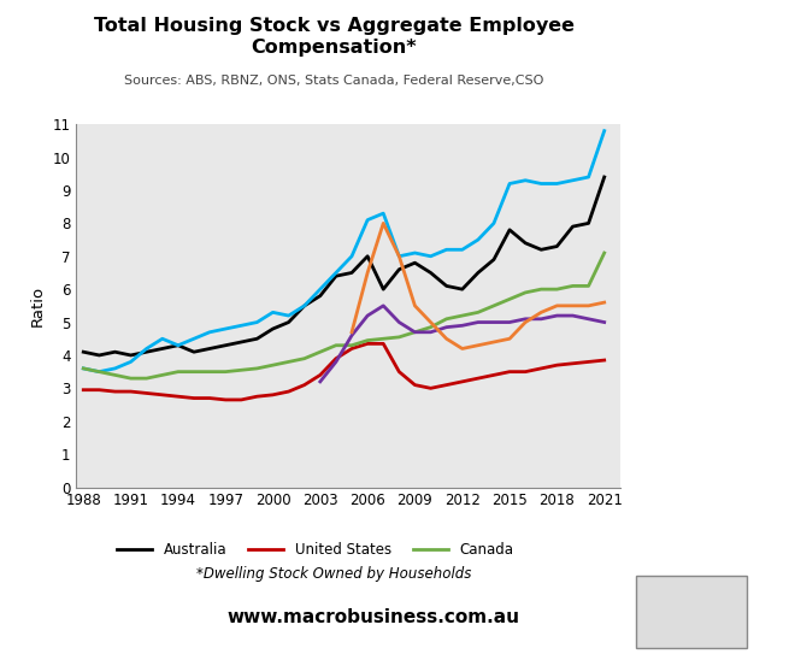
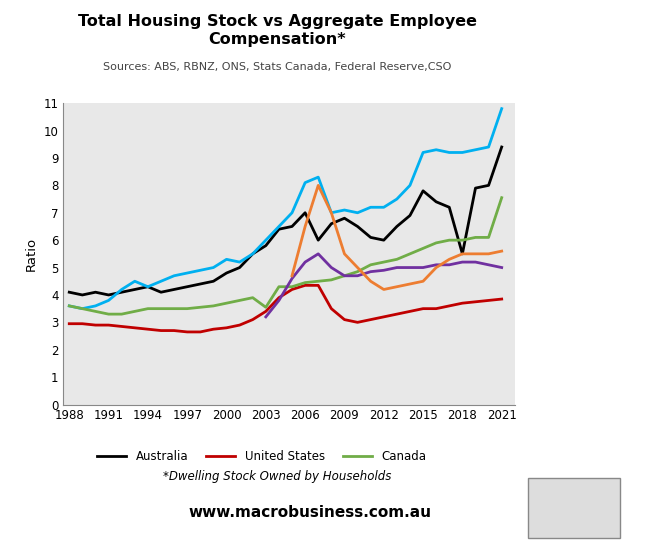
Canada/2003: 4.10 -> 3.55
Australia/2018: 7.3 -> 5.5
Canada/2021: 7.10 -> 7.55
